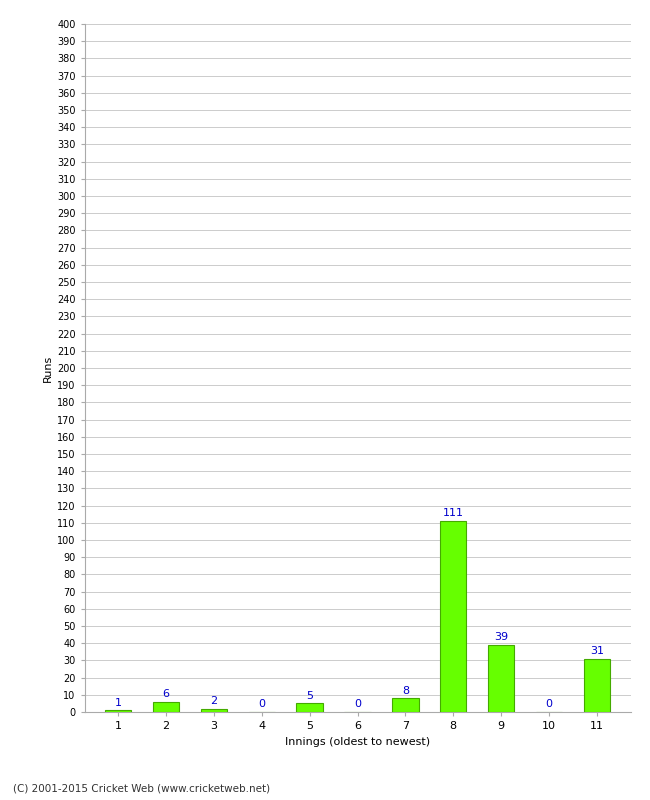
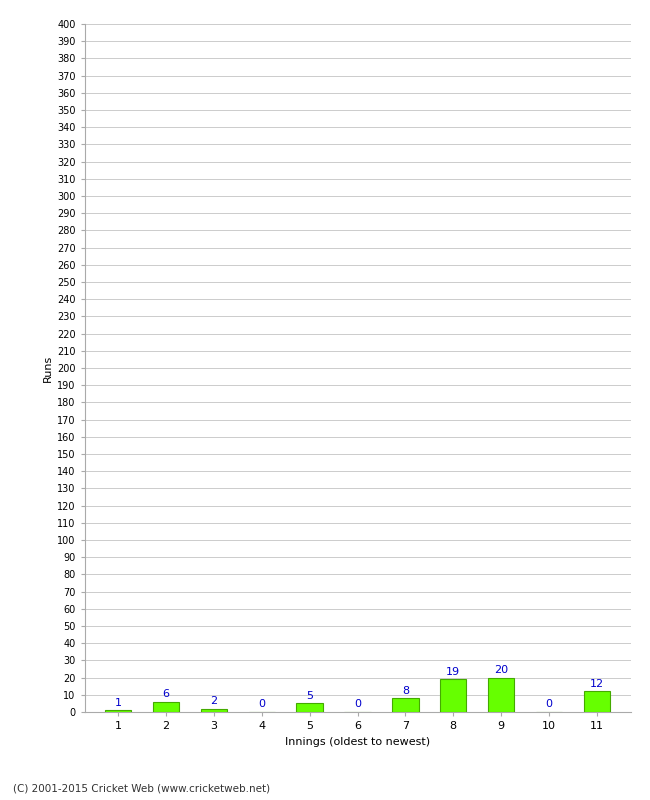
8: 111 -> 19
9: 39 -> 20
11: 31 -> 12
